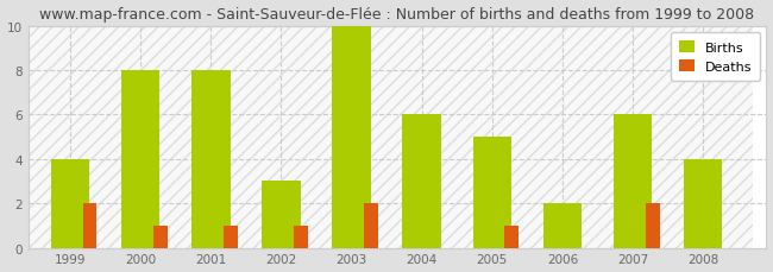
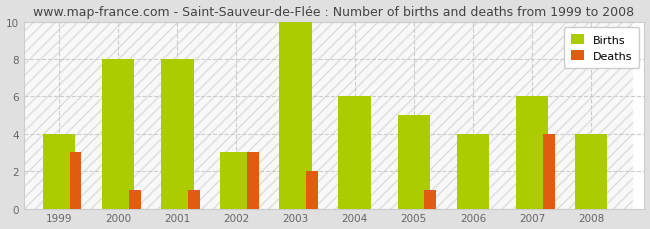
Deaths/1999: 2 -> 3
Deaths/2002: 1 -> 3
Births/2006: 2 -> 4
Deaths/2007: 2 -> 4
